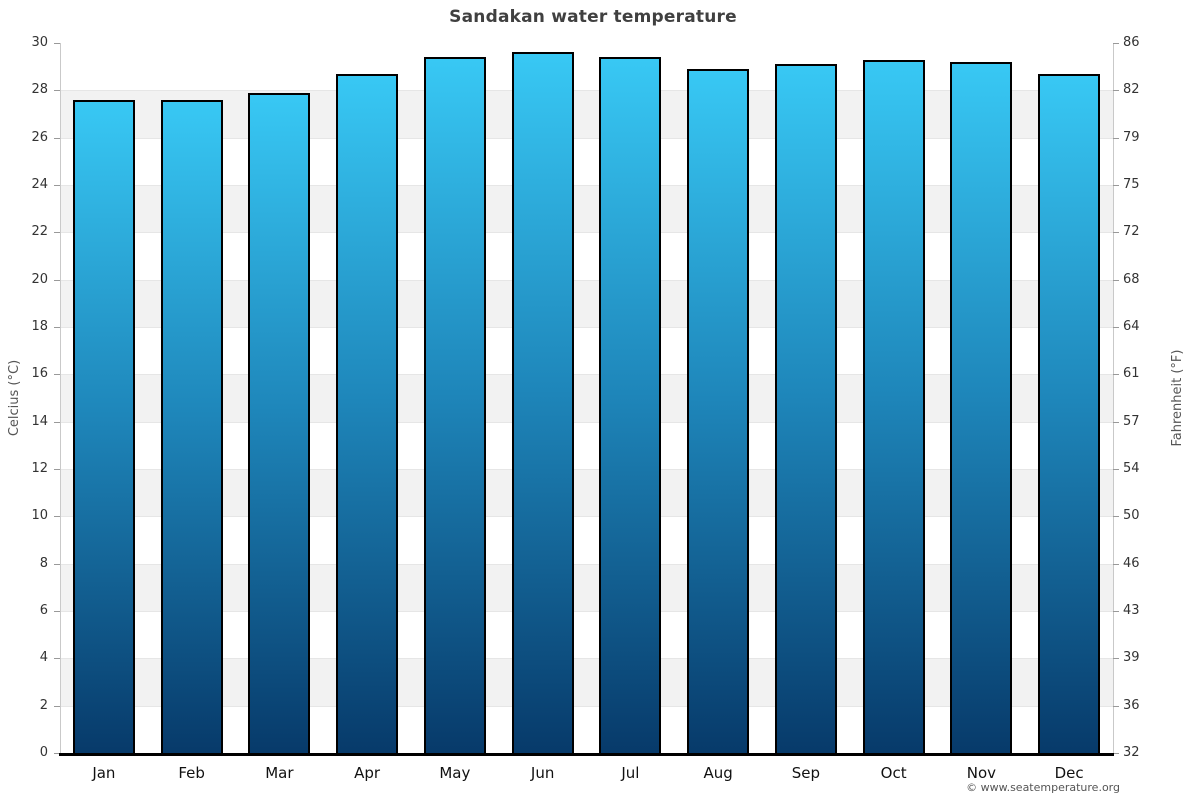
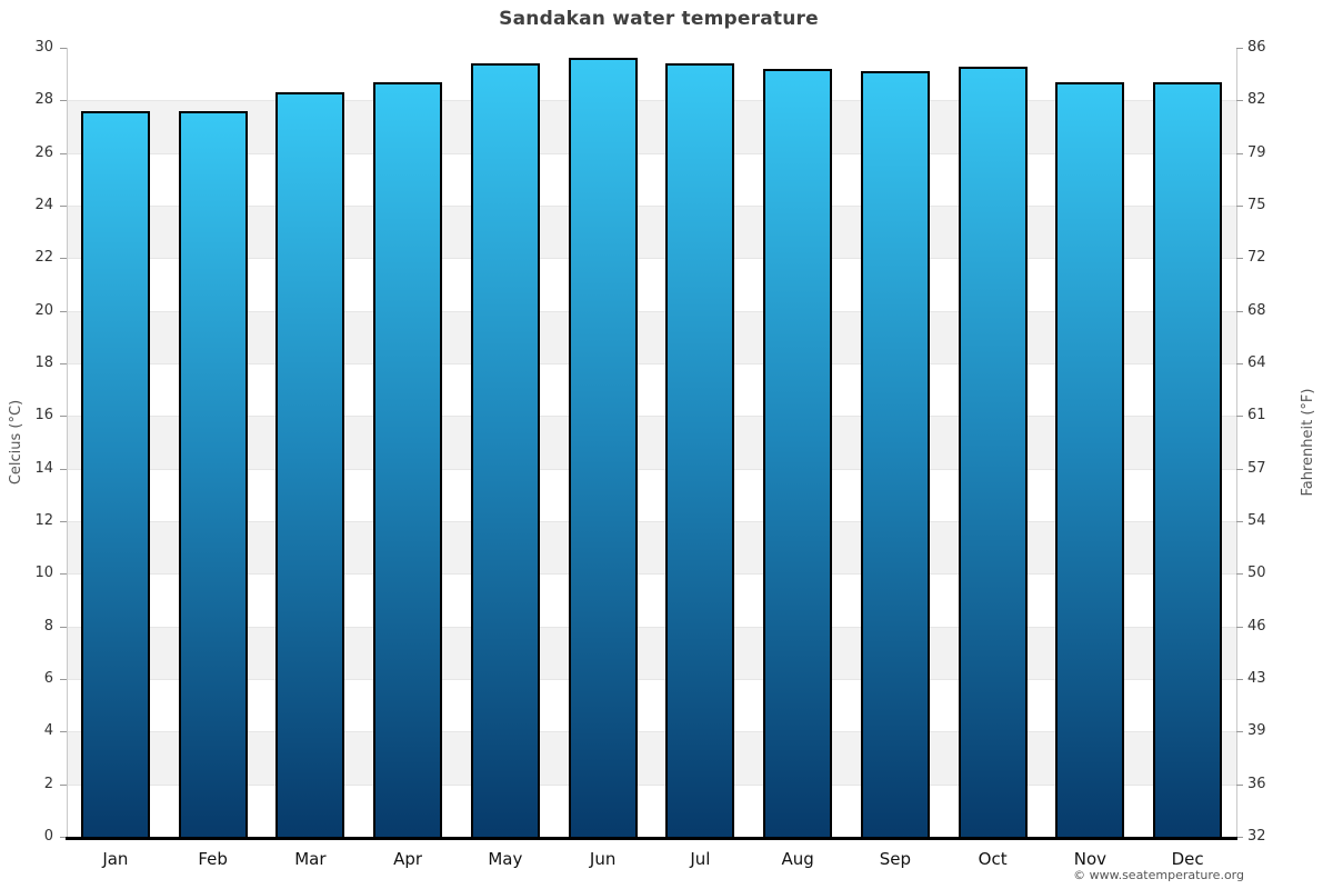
Mar: 27.9 -> 28.3
Aug: 28.9 -> 29.2
Nov: 29.2 -> 28.7
